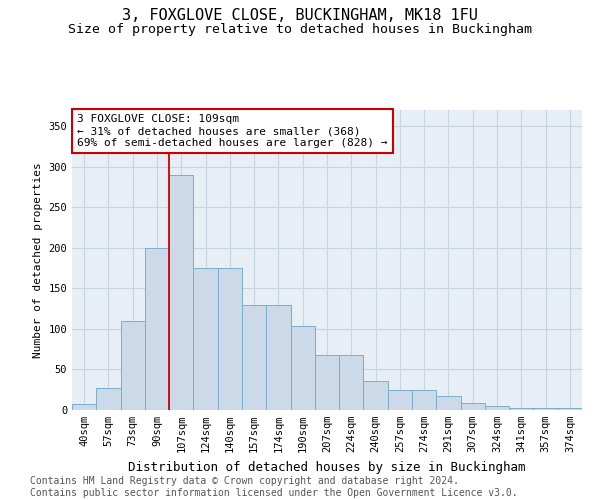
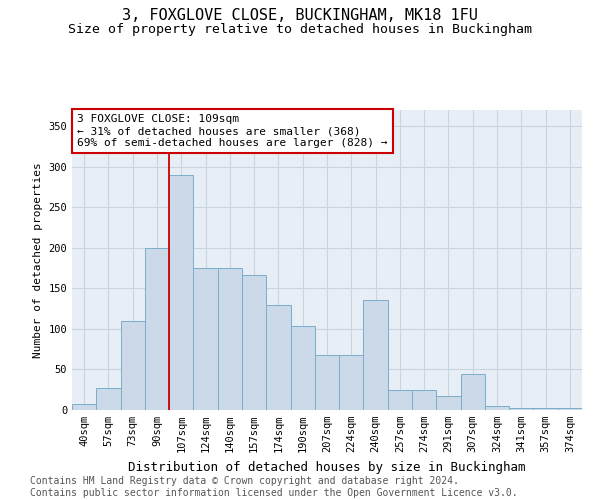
157sqm: 130 -> 166
240sqm: 36 -> 136
307sqm: 9 -> 44
